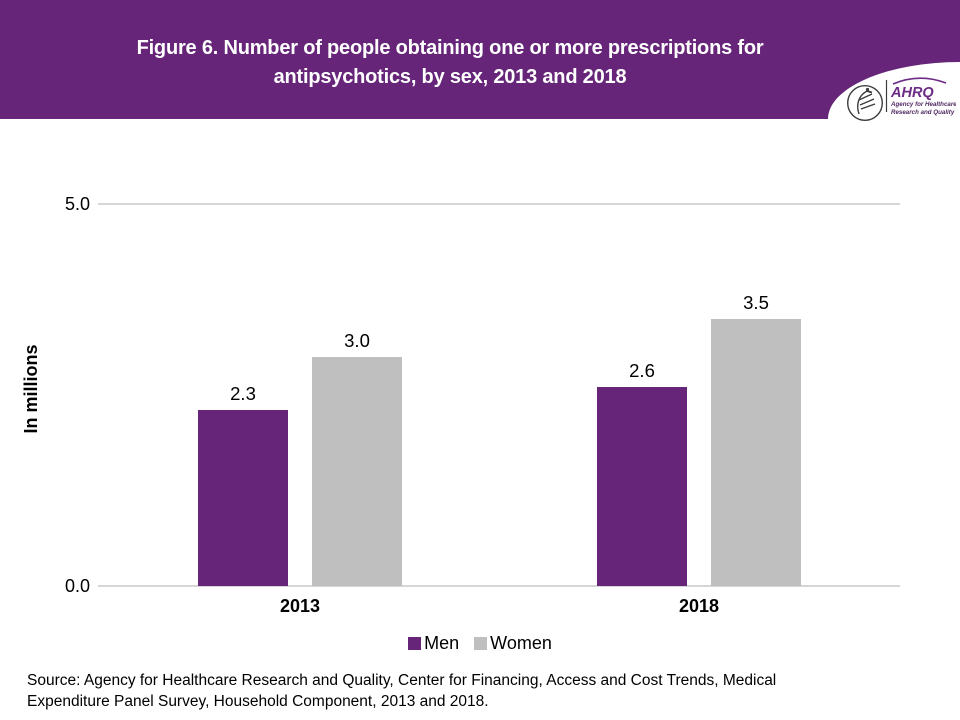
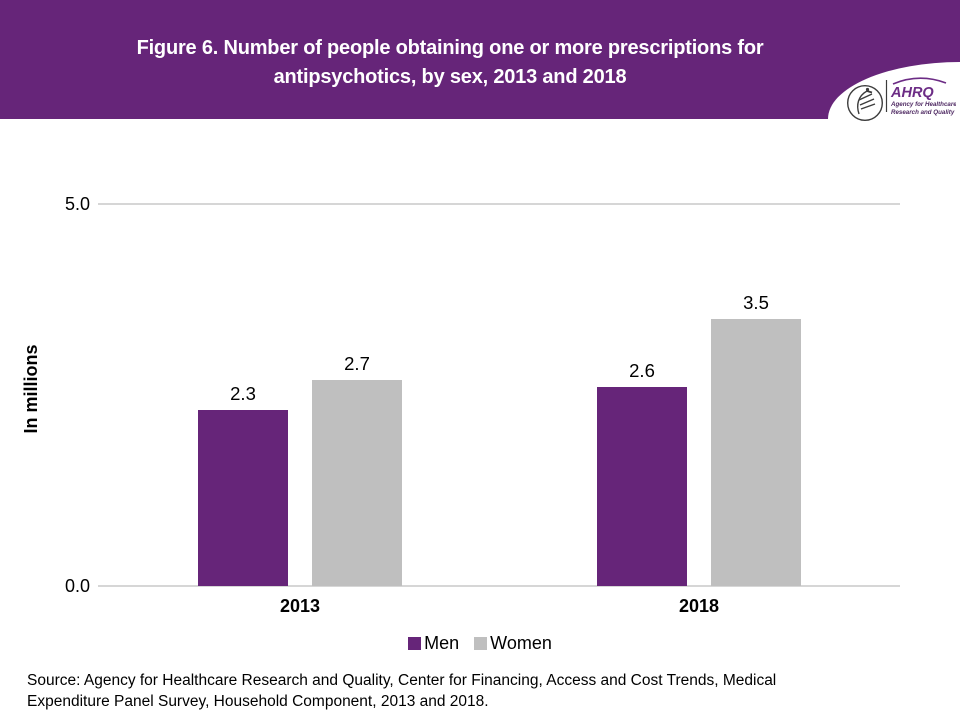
Women/2013: 3.0 -> 2.7
